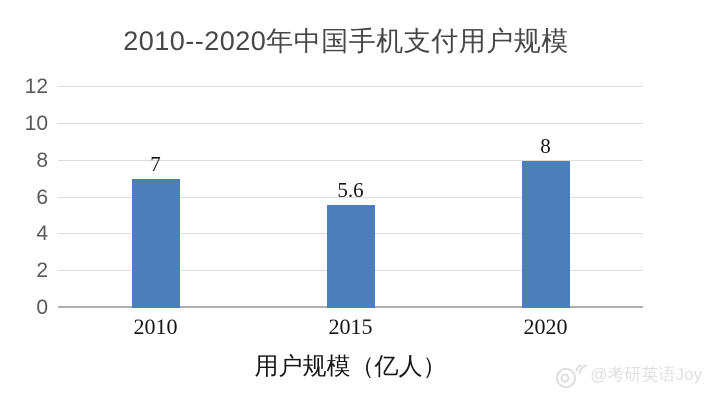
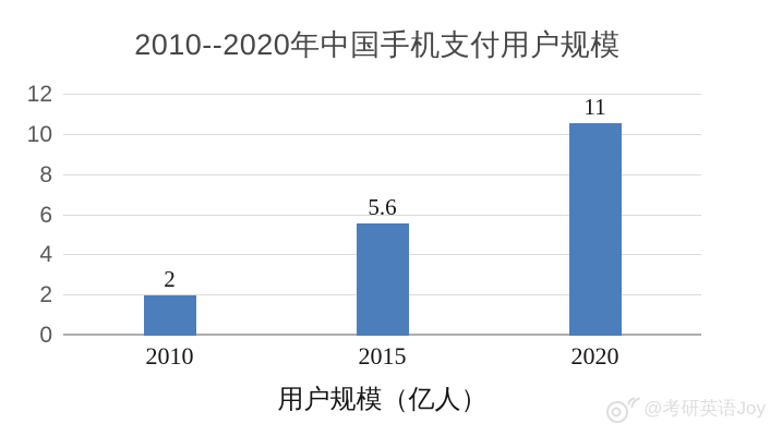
2010: 7 -> 2
2020: 8 -> 11
